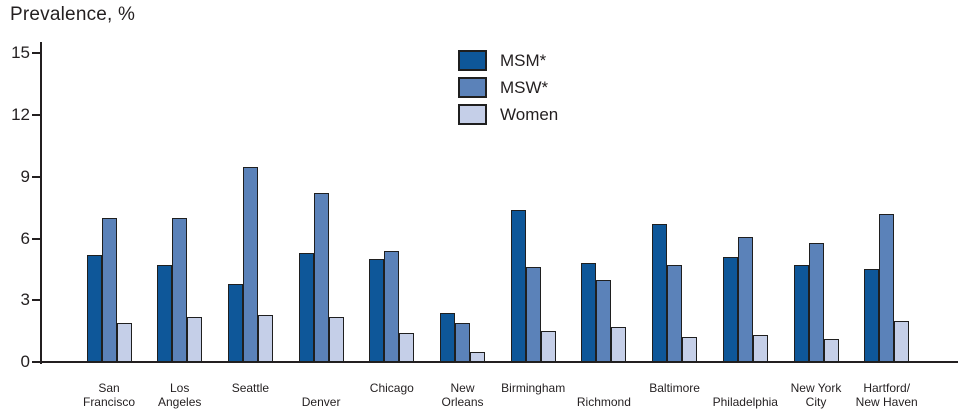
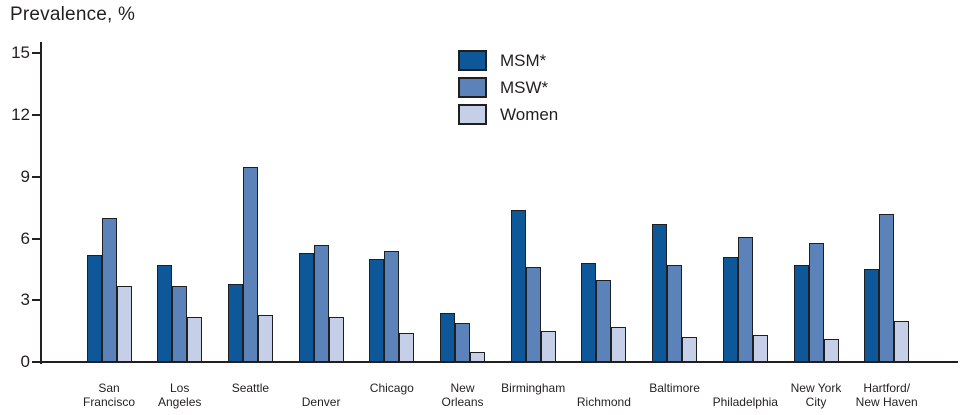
Women/San Francisco: 1.9 -> 3.7
MSW*/Los Angeles: 7.0 -> 3.7
MSW*/Denver: 8.2 -> 5.7
